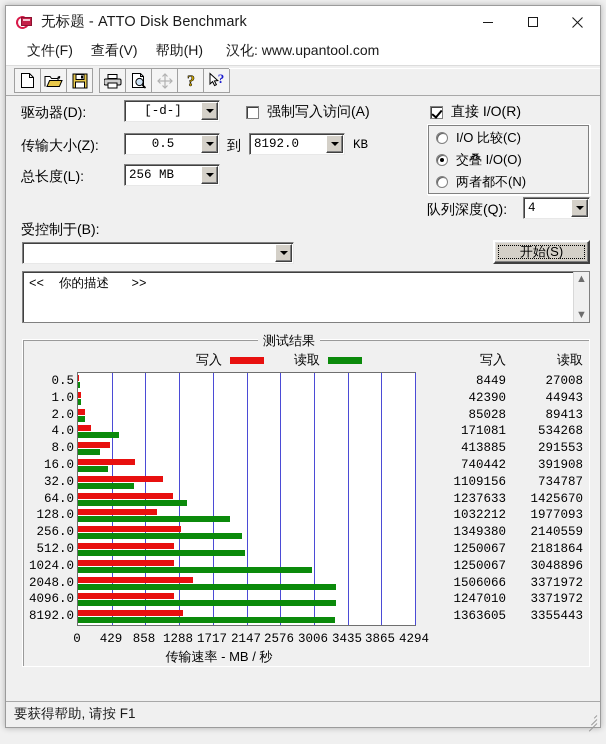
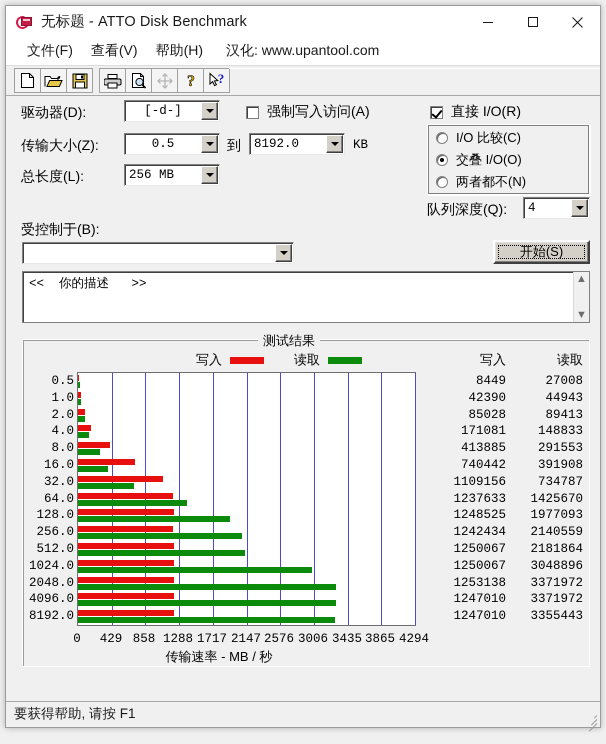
读取/4.0: 534268 -> 148833
写入/128.0: 1032212 -> 1248525
写入/256.0: 1349380 -> 1242434
写入/2048.0: 1506066 -> 1253138
写入/8192.0: 1363605 -> 1247010
